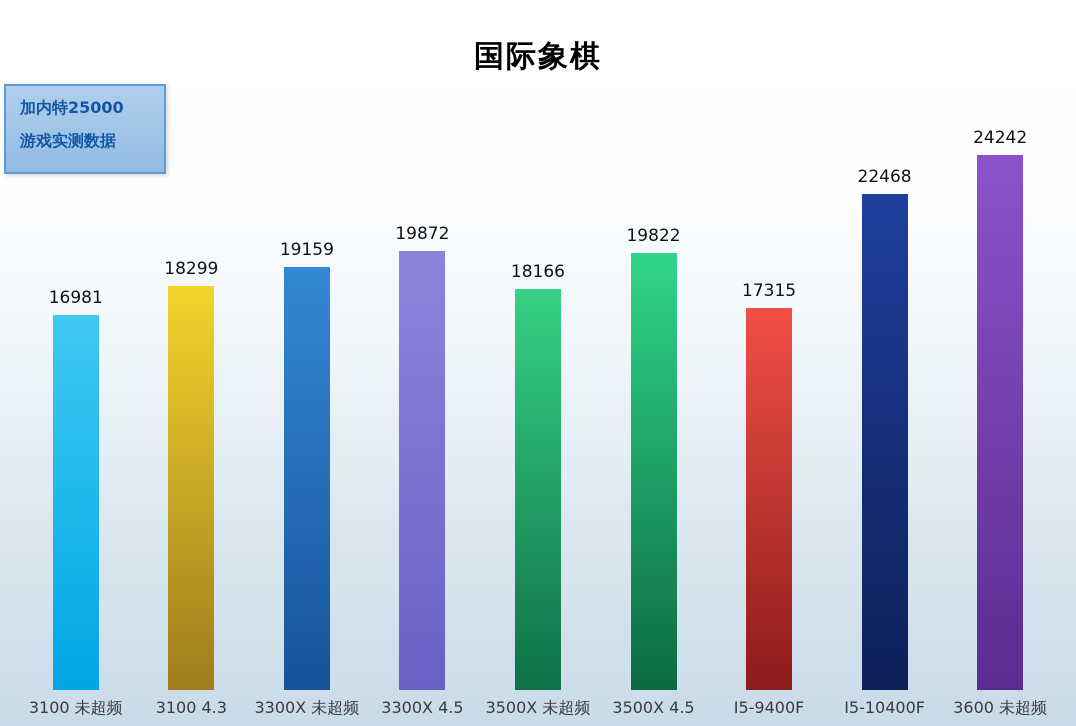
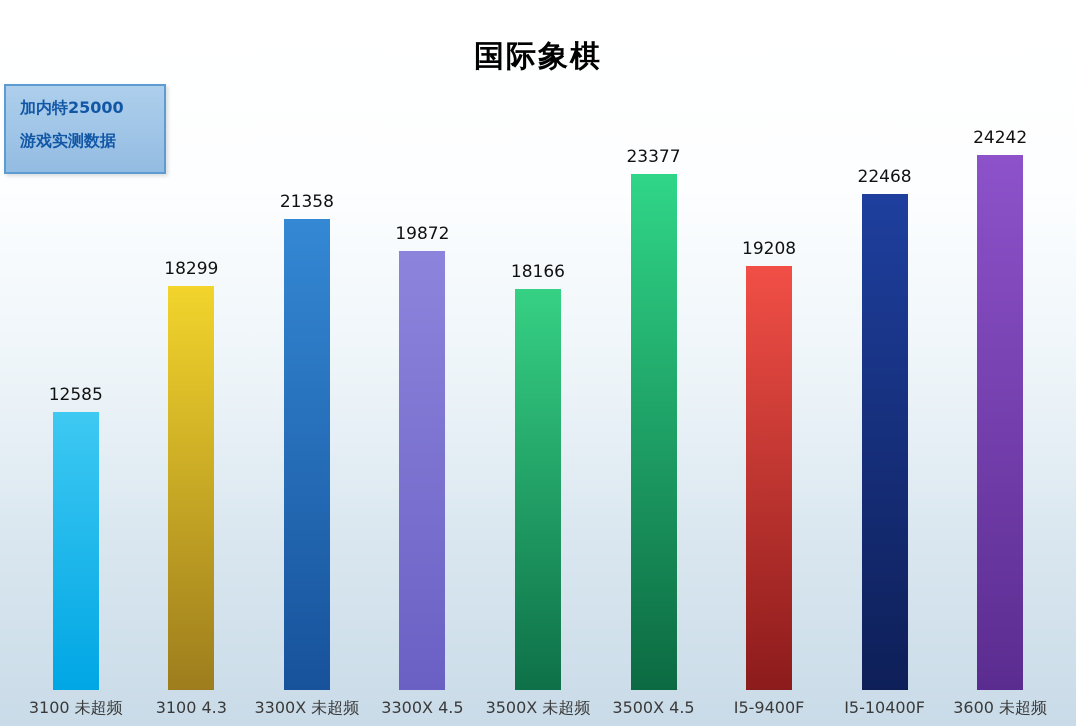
3100 未超频: 16981 -> 12585
3300X 未超频: 19159 -> 21358
3500X 4.5: 19822 -> 23377
I5-9400F: 17315 -> 19208
